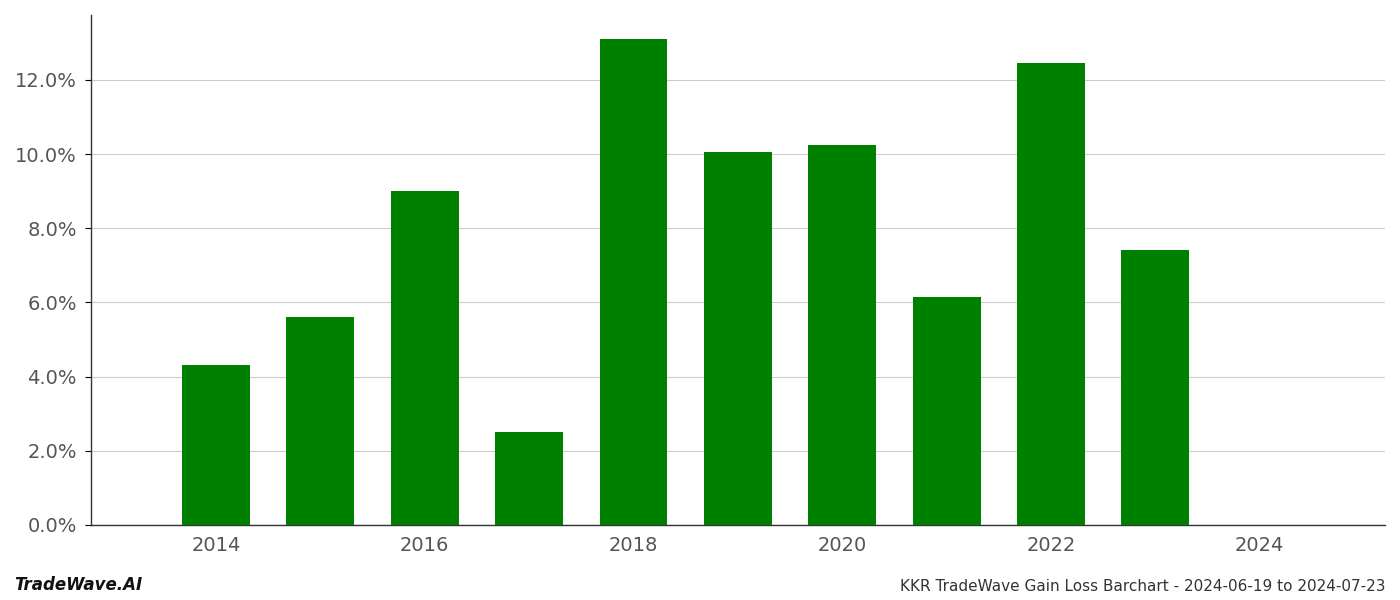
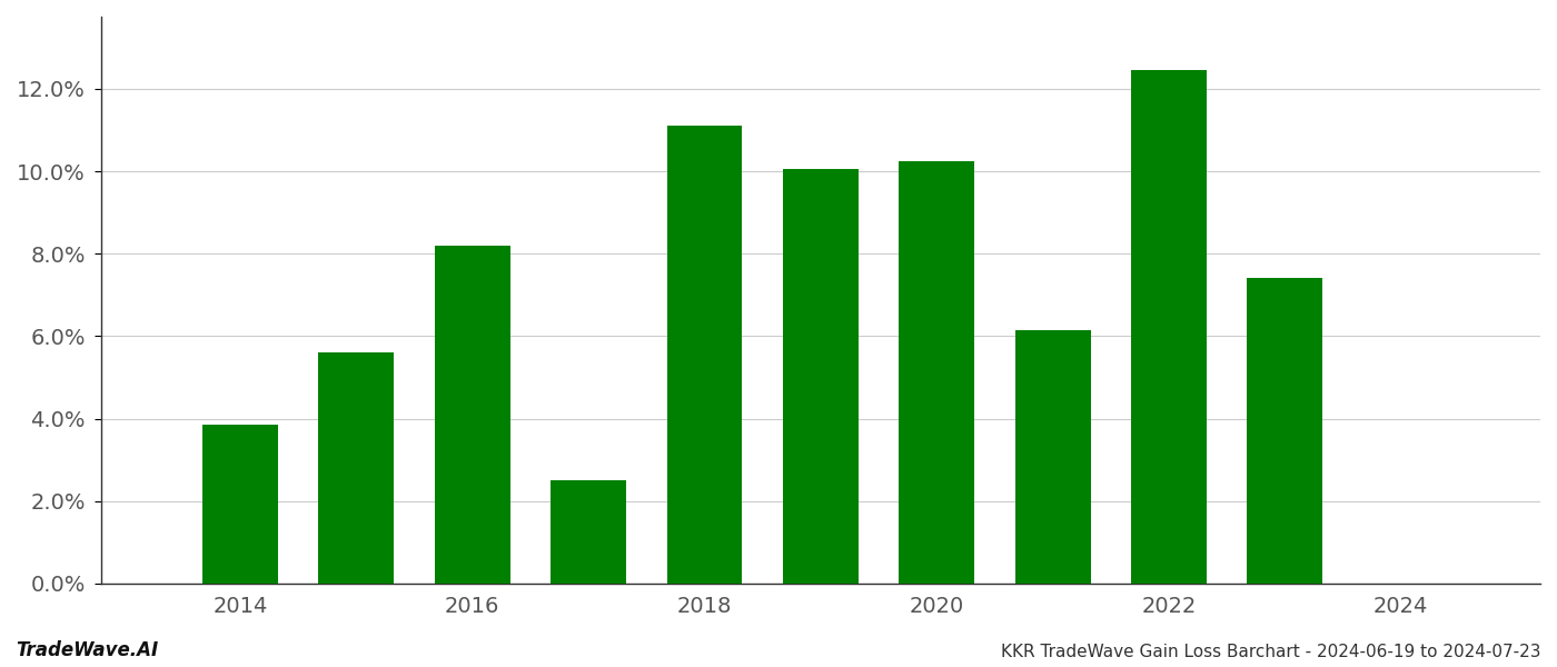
2014: 4.30% -> 3.85%
2016: 9.00% -> 8.20%
2018: 13.10% -> 11.10%
